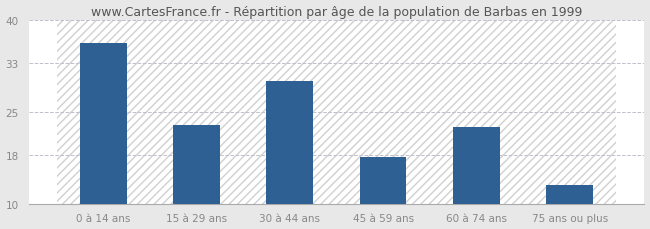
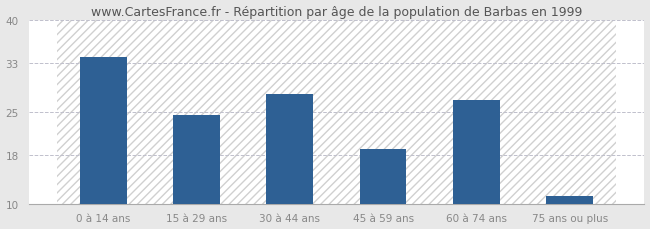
0 à 14 ans: 36.2 -> 34.0
15 à 29 ans: 22.8 -> 24.5
30 à 44 ans: 30.0 -> 28.0
45 à 59 ans: 17.6 -> 19.0
60 à 74 ans: 22.6 -> 27.0
75 ans ou plus: 13.0 -> 11.2
